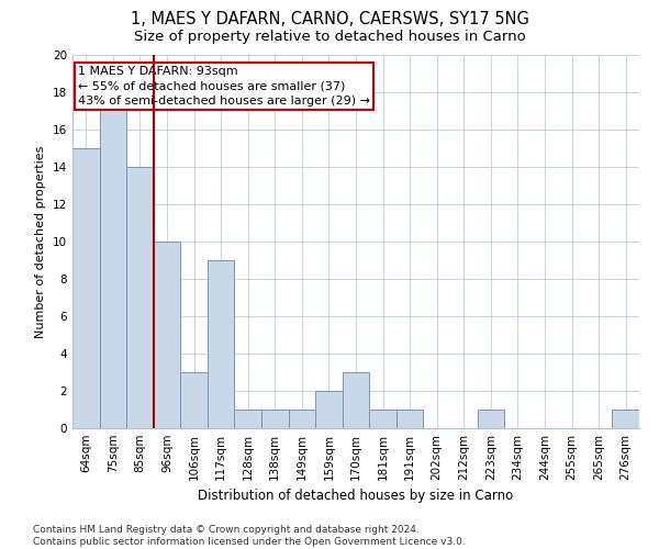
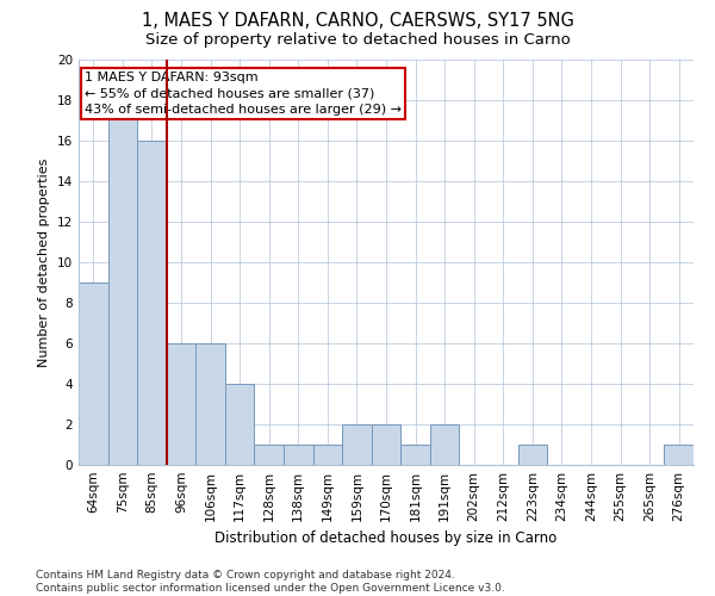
64sqm: 15 -> 9
85sqm: 14 -> 16
96sqm: 10 -> 6
106sqm: 3 -> 6
117sqm: 9 -> 4
170sqm: 3 -> 2
191sqm: 1 -> 2
